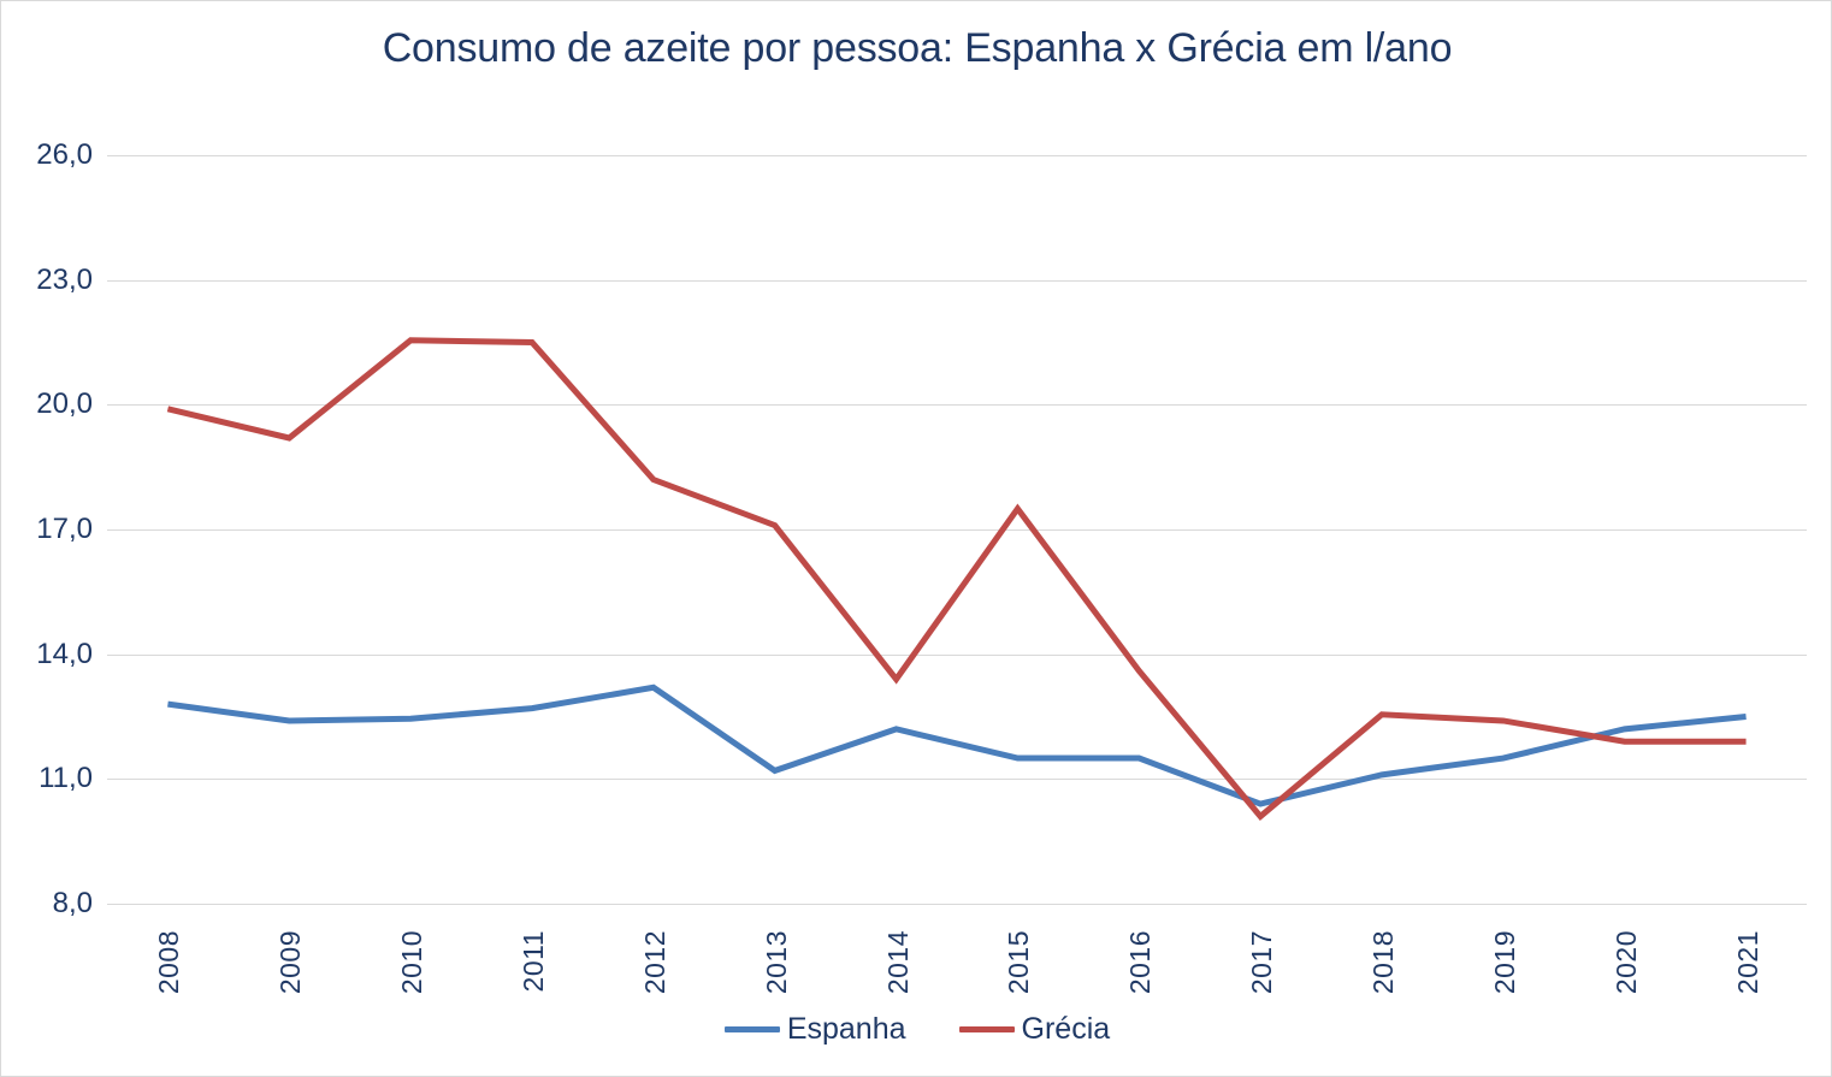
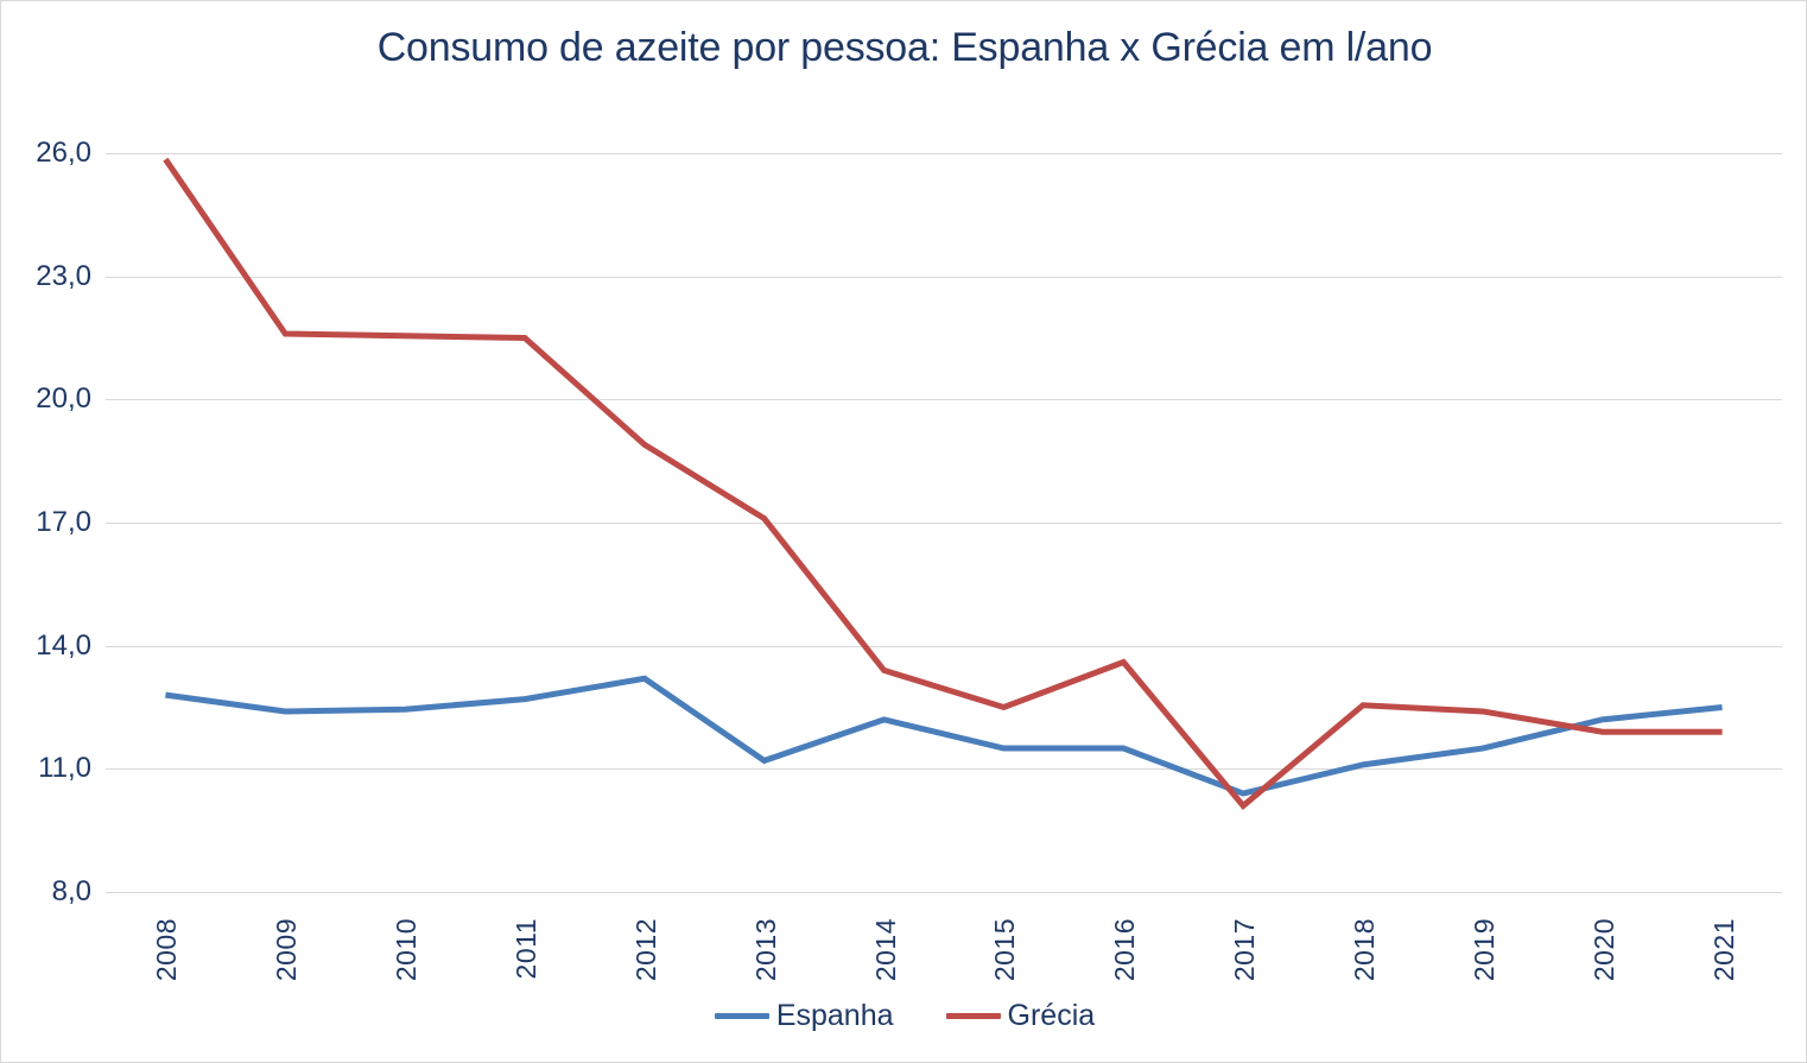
Grécia/2008: 19,9 -> 25,9
Grécia/2009: 19,2 -> 21,6
Grécia/2012: 18,2 -> 18,9
Grécia/2015: 17,5 -> 12,5
